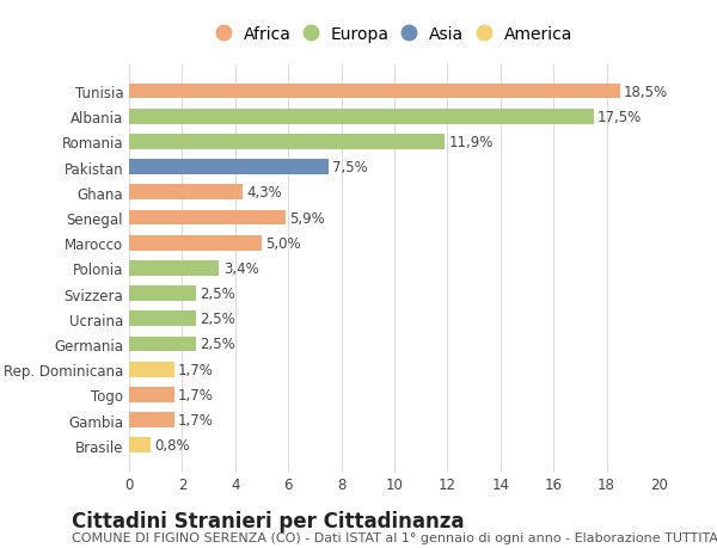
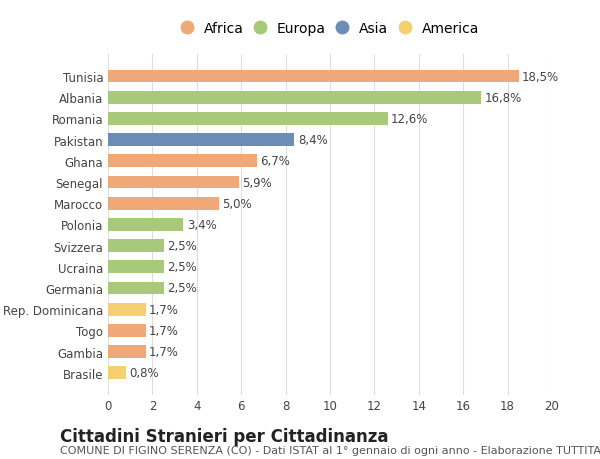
Albania: 17,5% -> 16,8%
Romania: 11,9% -> 12,6%
Pakistan: 7,5% -> 8,4%
Ghana: 4,3% -> 6,7%
